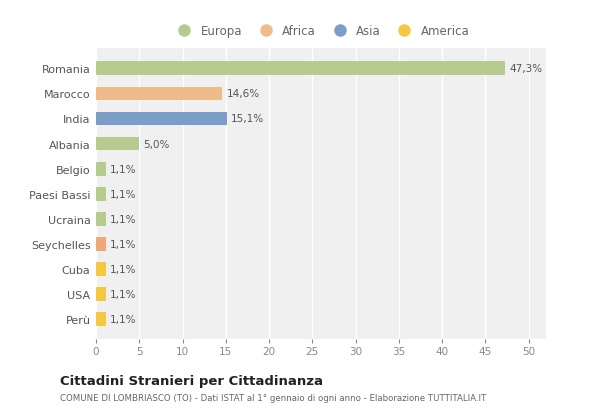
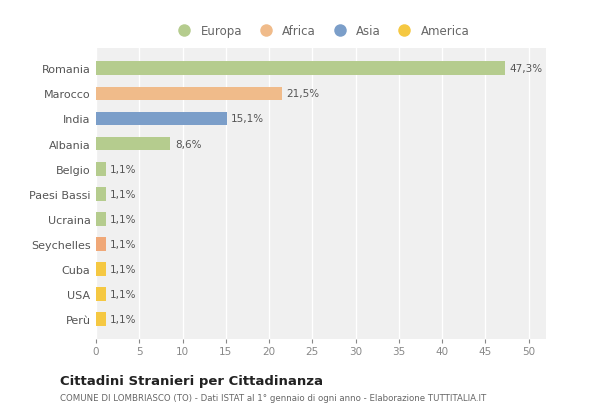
Marocco: 14,6% -> 21,5%
Albania: 5,0% -> 8,6%
